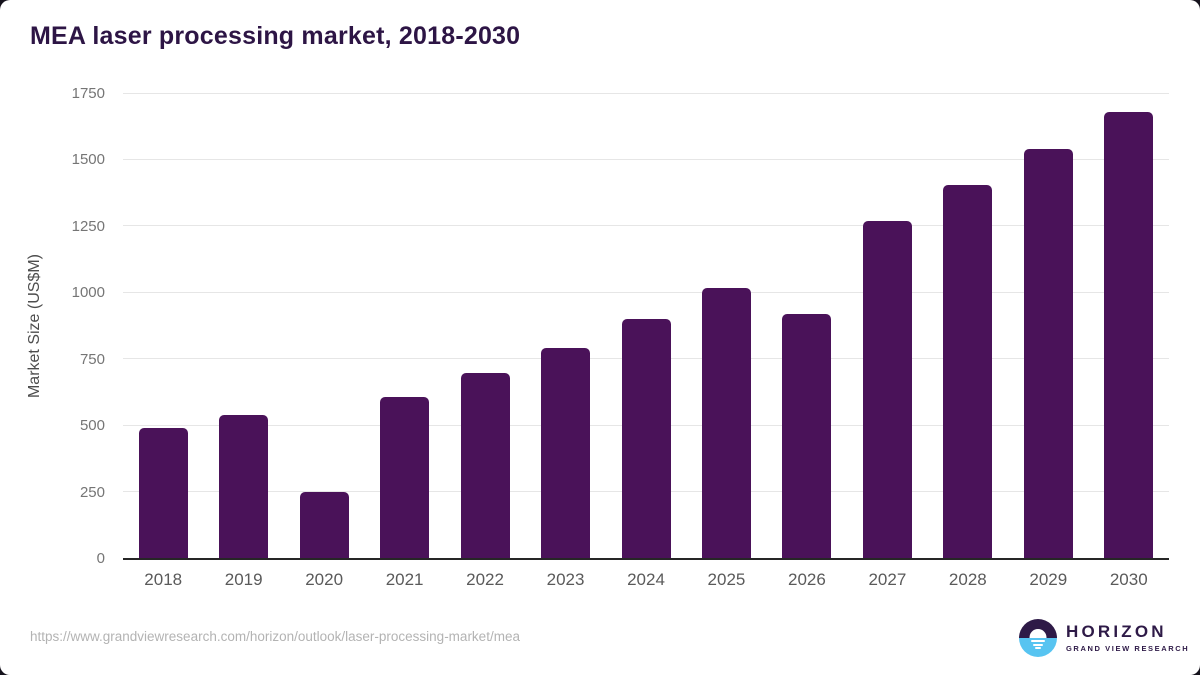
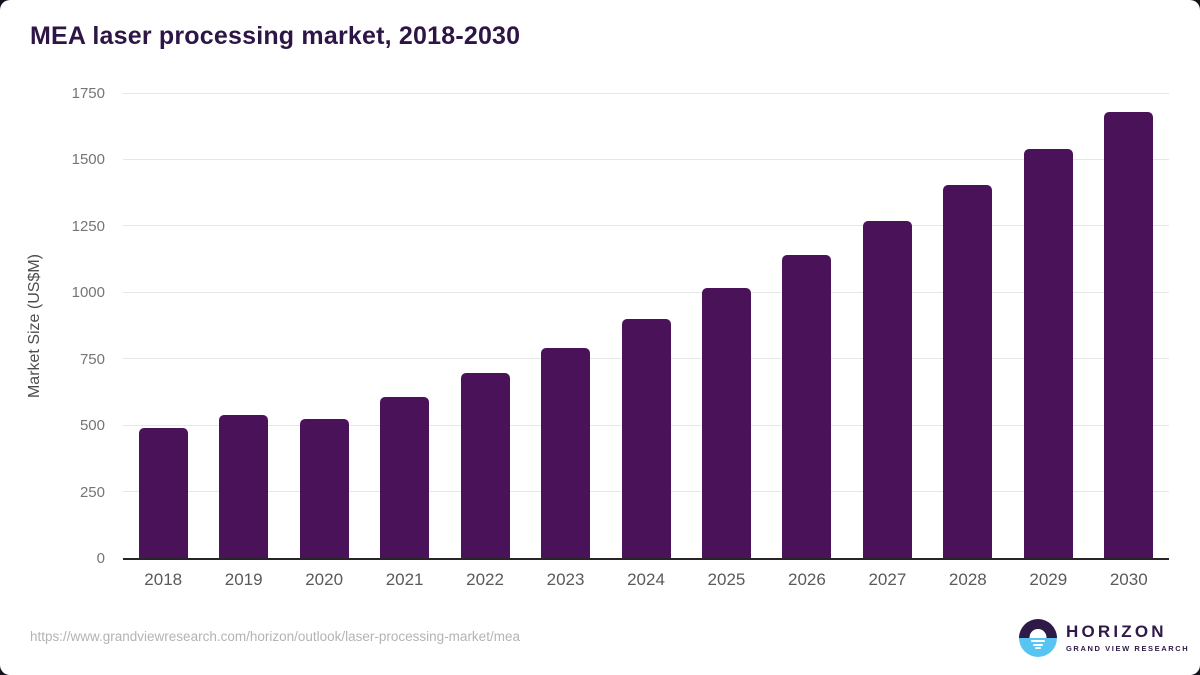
2020: 250 -> 520
2026: 920 -> 1140
